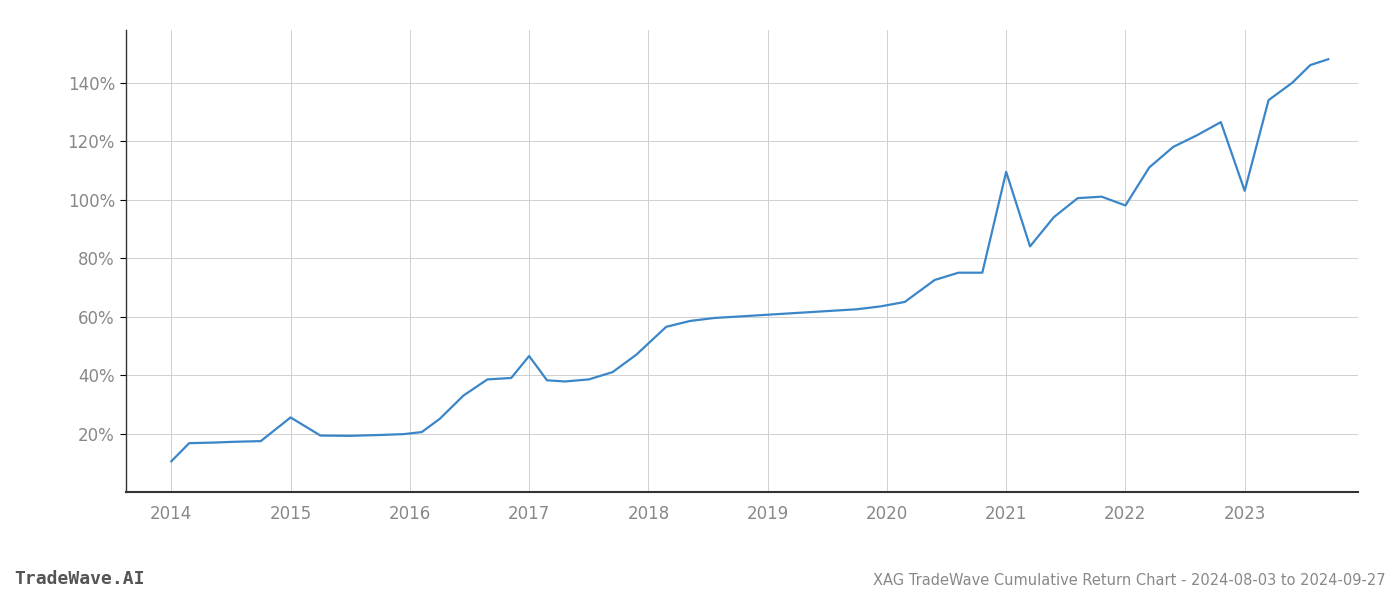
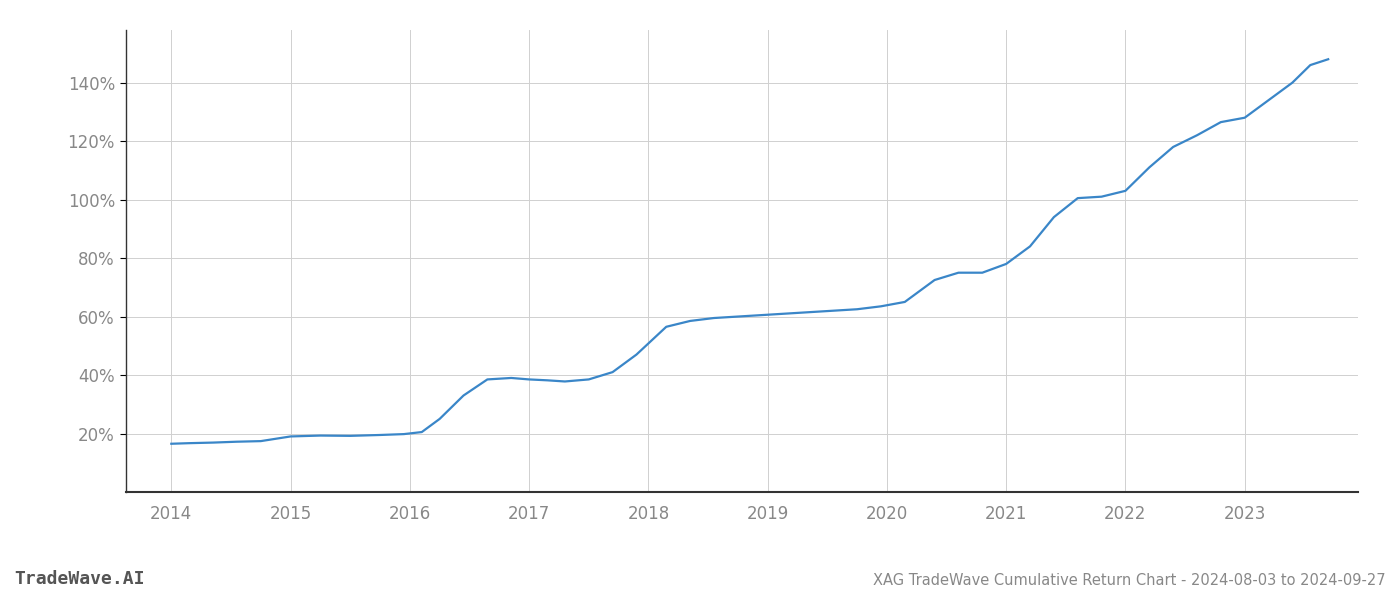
2014: 10.5% -> 16.5%
2015: 25.5% -> 19.0%
2017: 46.5% -> 38.5%
2021: 109.5% -> 78.0%
2022: 98.0% -> 103.0%
2023: 103.0% -> 128.0%
